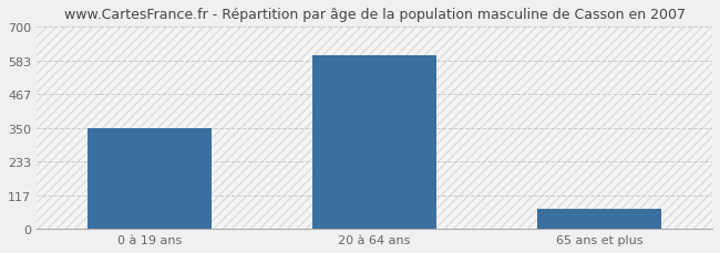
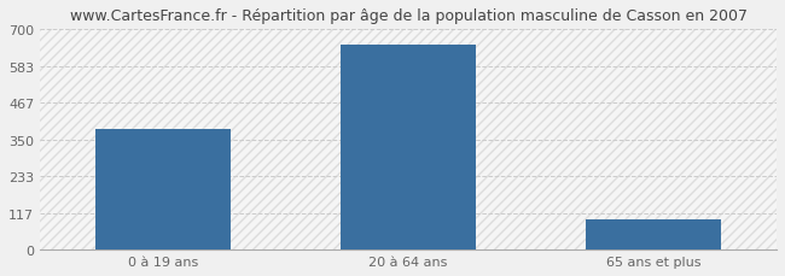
0 à 19 ans: 350 -> 385
20 à 64 ans: 601 -> 650
65 ans et plus: 70 -> 95
